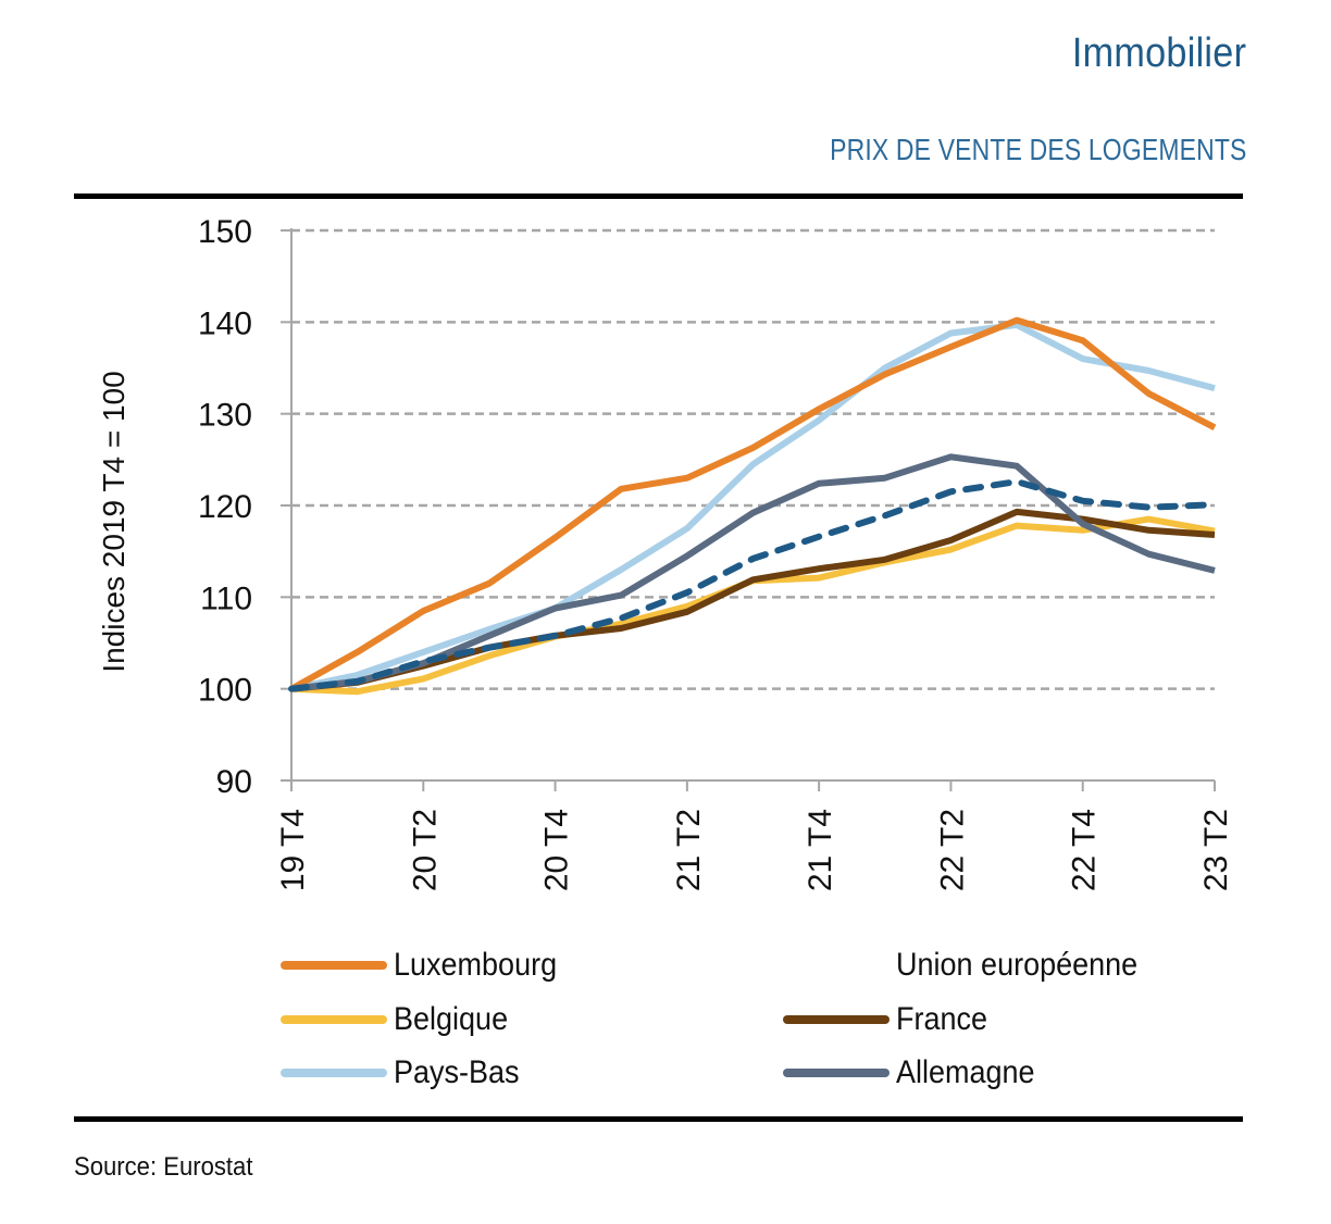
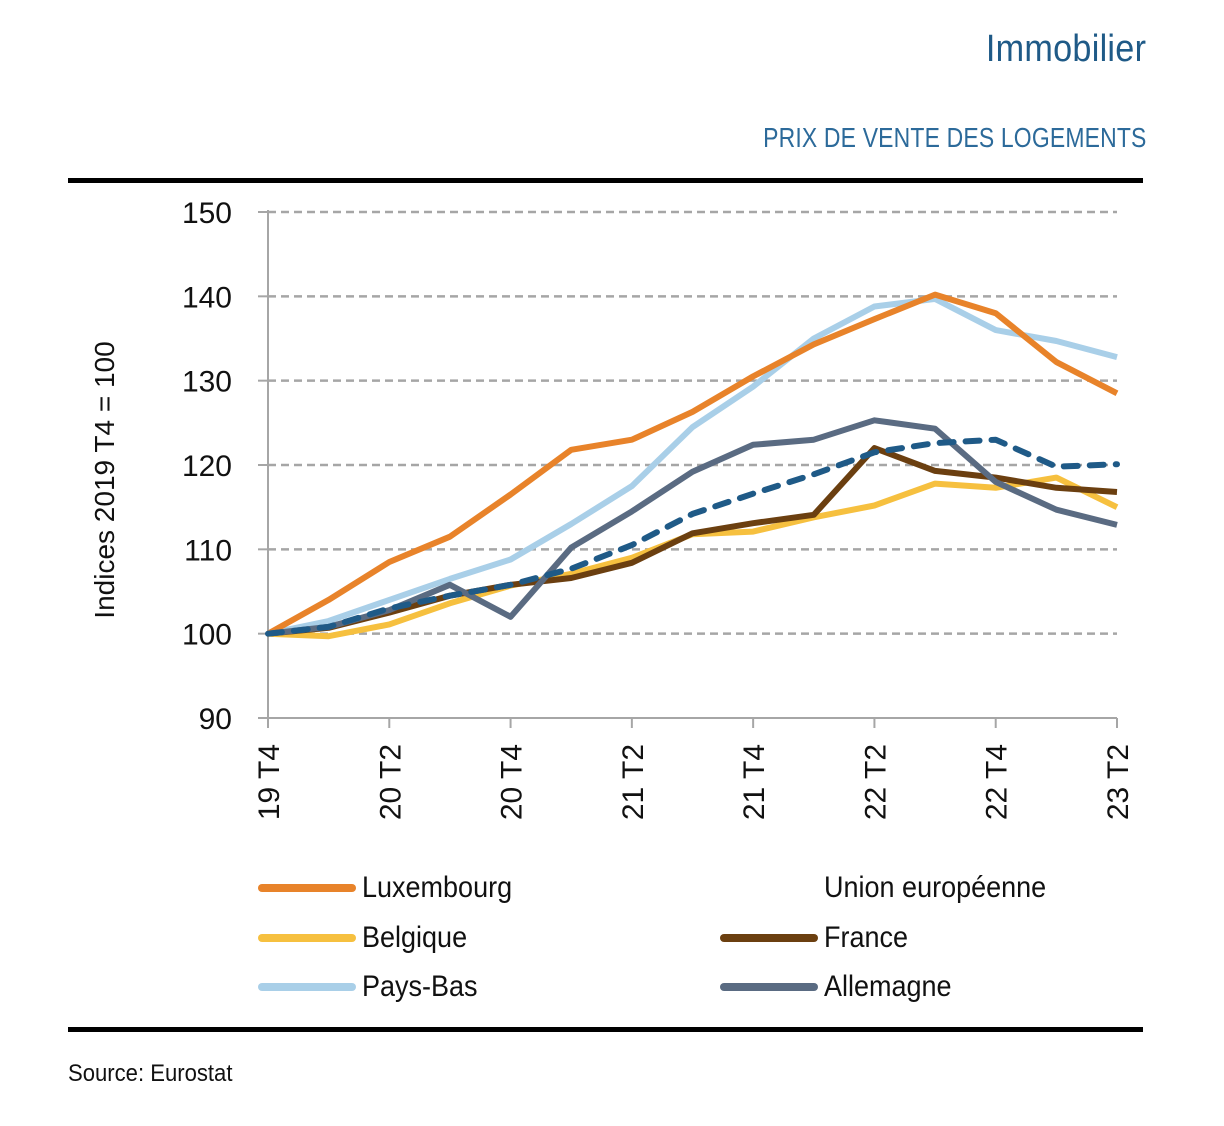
Allemagne/20 T4: 109 -> 102
France/22 T2: 116 -> 122
Union européenne/22 T4: 120 -> 123
Belgique/23 T2: 117 -> 115
